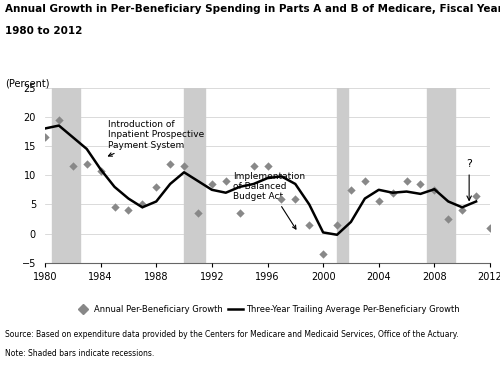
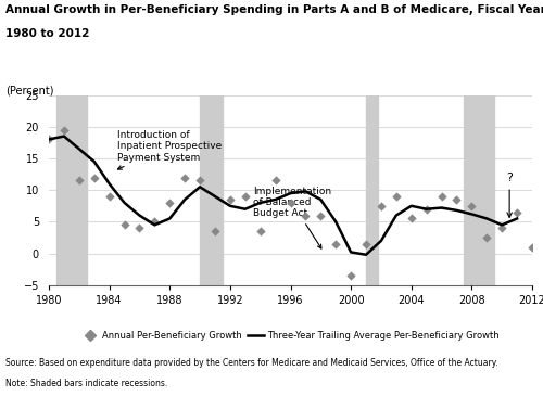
Annual Per-Beneficiary Growth/1980: 16.6 -> 18.0
Annual Per-Beneficiary Growth/1984: 10.8 -> 9.0
Annual Per-Beneficiary Growth/1996: 11.6 -> 8.0
Three-Year Trailing Average Per-Beneficiary Growth/2008: 7.6 -> 6.2
